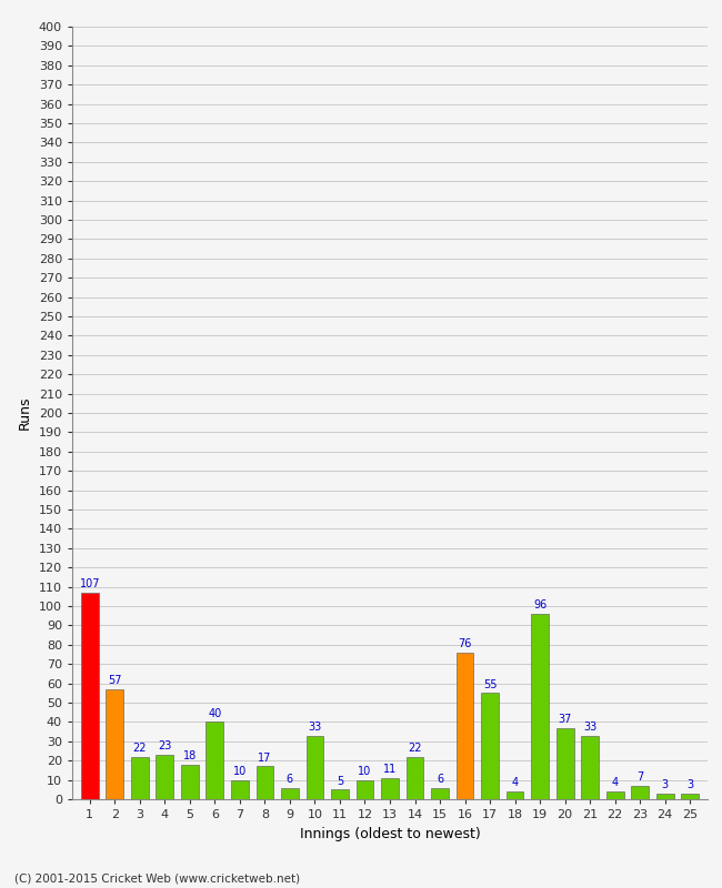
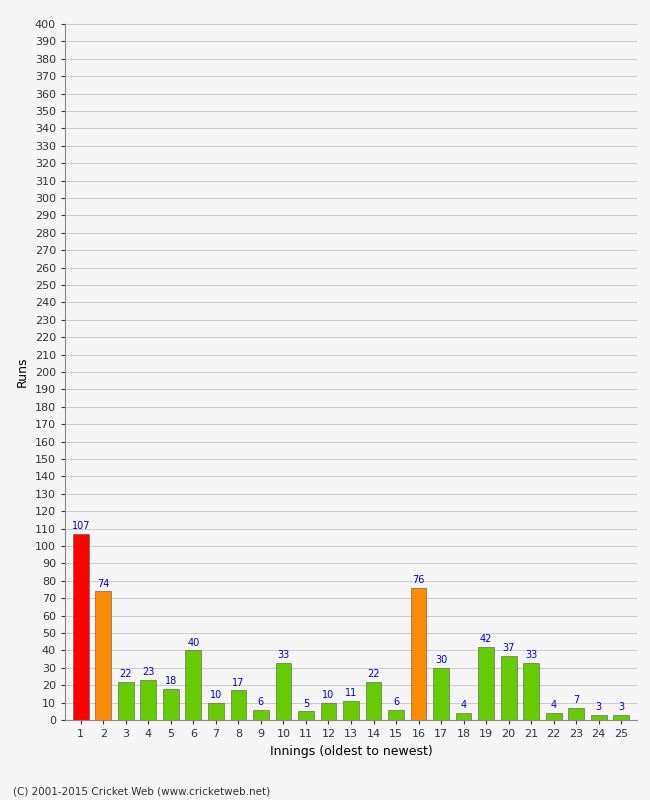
2: 57 -> 74
17: 55 -> 30
19: 96 -> 42
